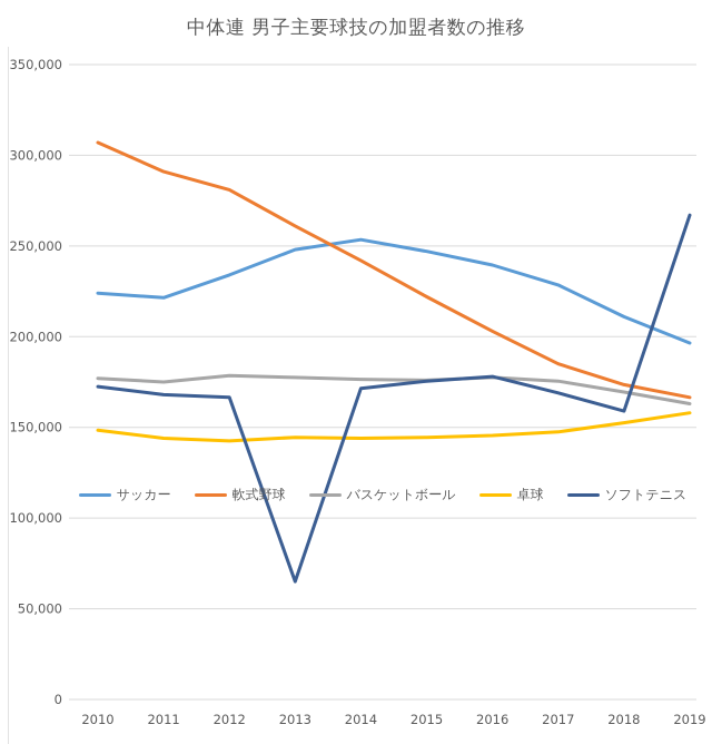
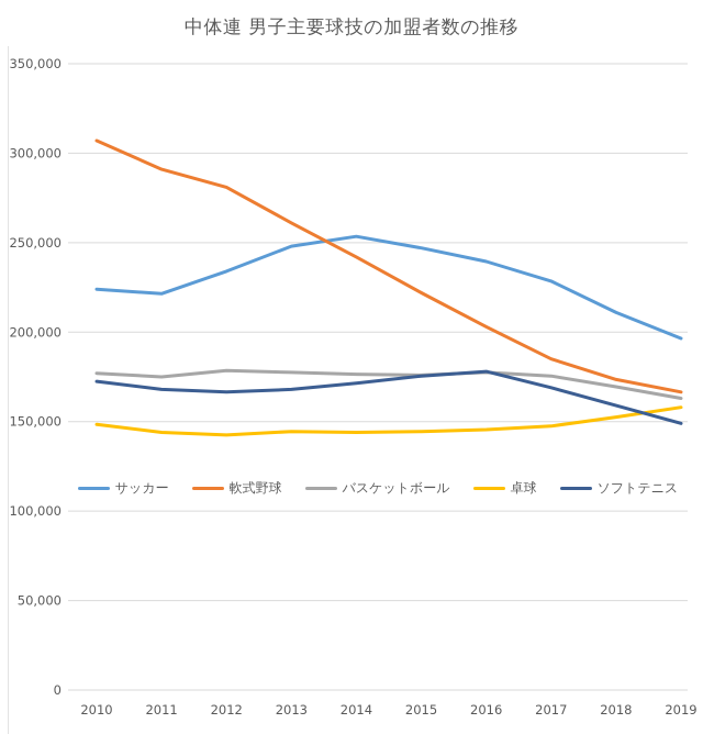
ソフトテニス/2013: 65000 -> 168000
ソフトテニス/2019: 267000 -> 149000
